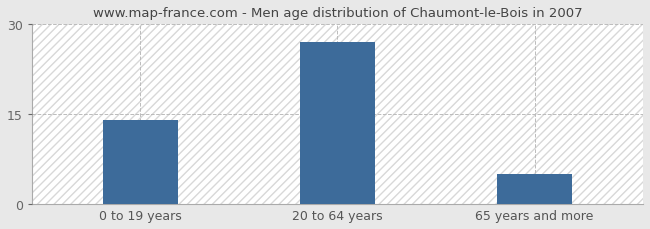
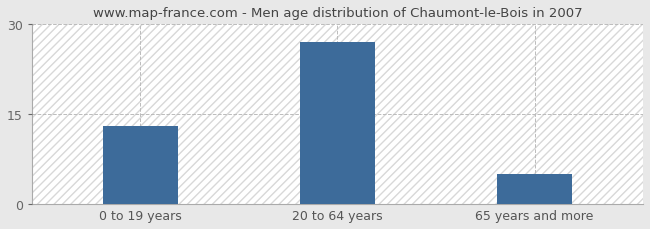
0 to 19 years: 14 -> 13
